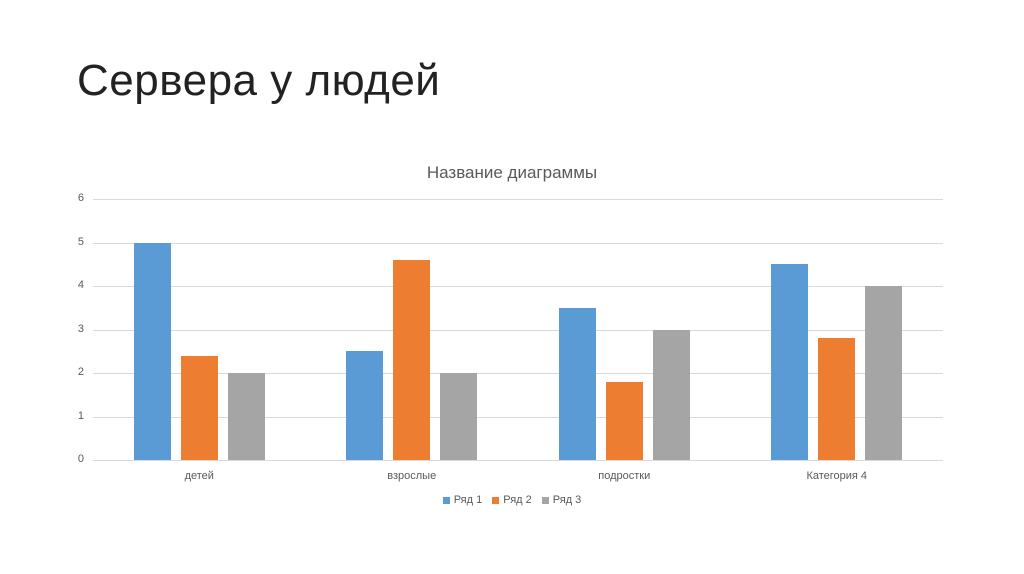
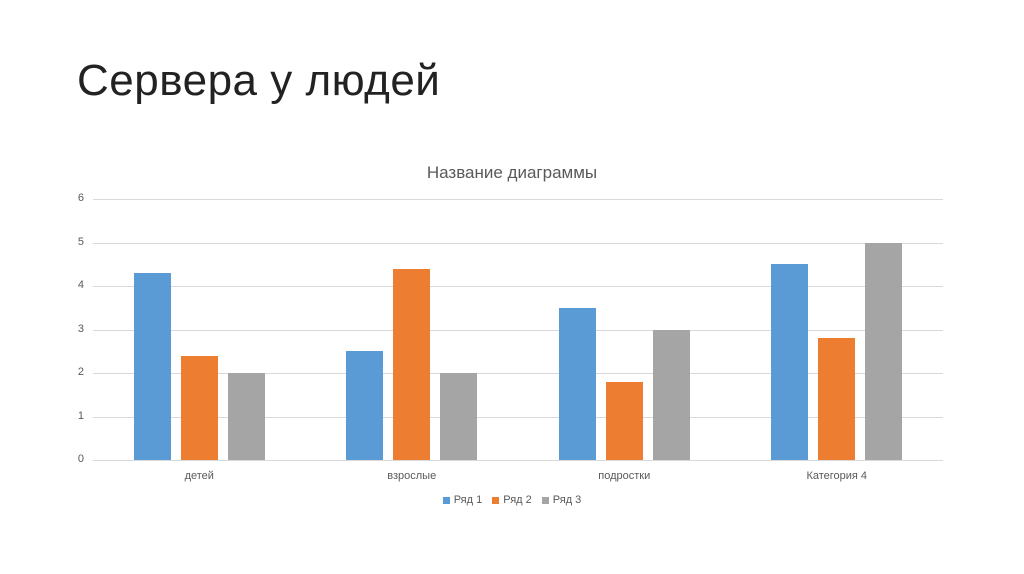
Ряд 1/детей: 5.0 -> 4.3
Ряд 2/взрослые: 4.6 -> 4.4
Ряд 3/Категория 4: 4 -> 5
